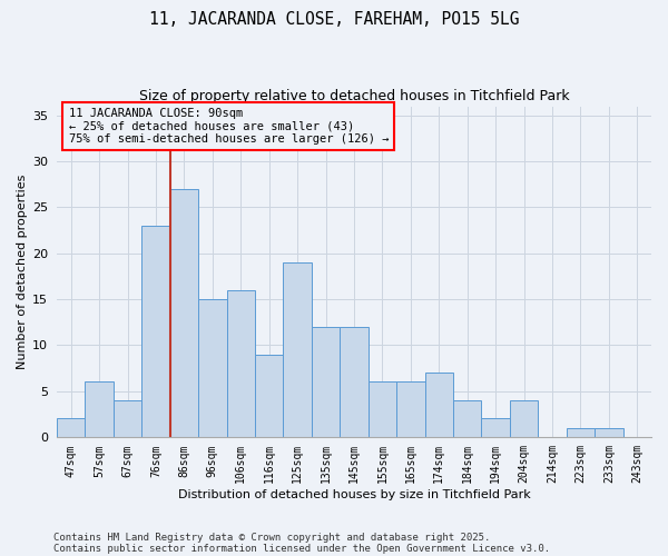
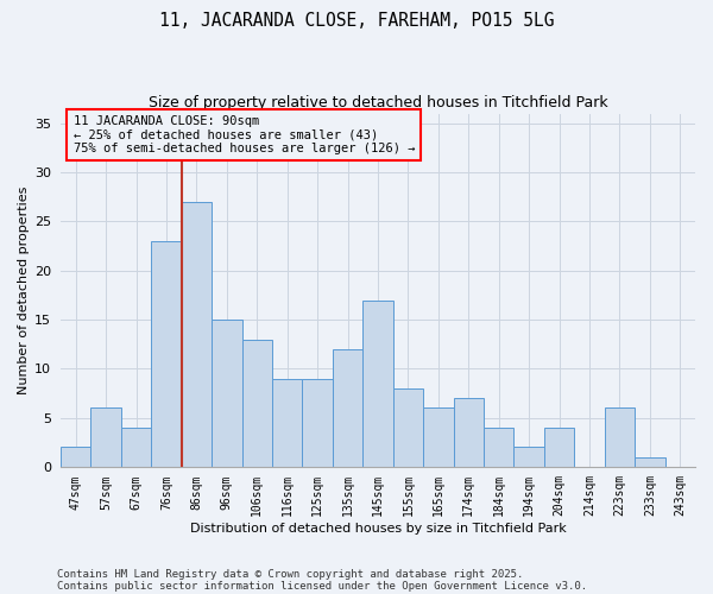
106sqm: 16 -> 13
125sqm: 19 -> 9
145sqm: 12 -> 17
155sqm: 6 -> 8
223sqm: 1 -> 6
